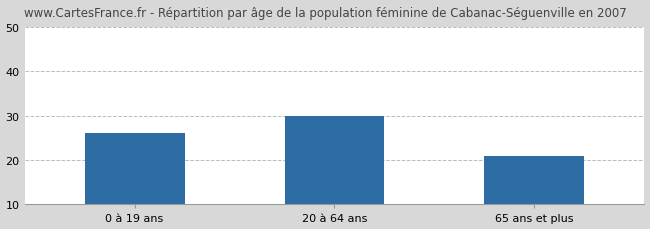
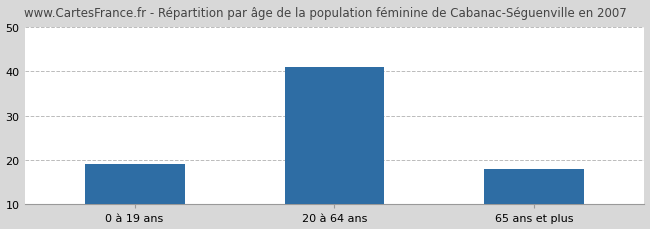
0 à 19 ans: 26 -> 19
20 à 64 ans: 30 -> 41
65 ans et plus: 21 -> 18
